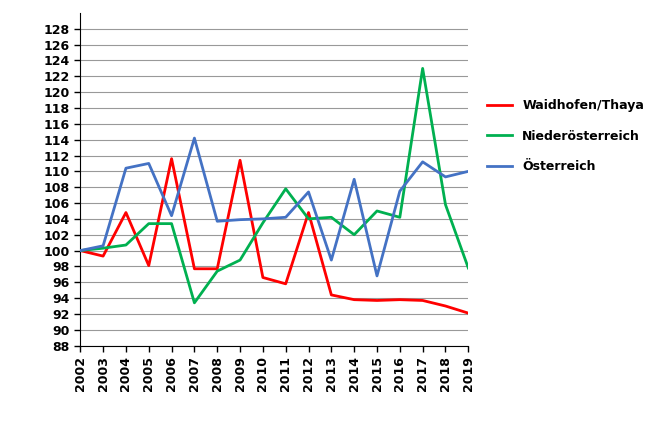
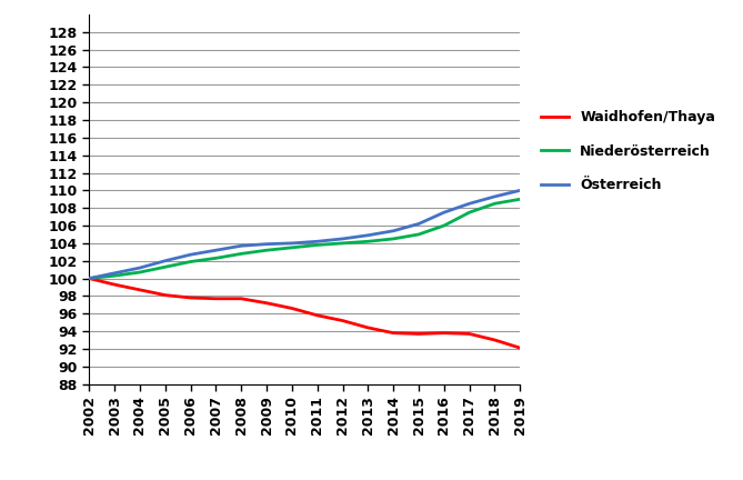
Waidhofen/Thaya/2004: 104.8 -> 98.7
Österreich/2004: 110.4 -> 101.2
Niederösterreich/2005: 103.4 -> 101.3
Österreich/2005: 111.0 -> 102.0
Waidhofen/Thaya/2006: 111.6 -> 97.8
Niederösterreich/2006: 103.4 -> 101.9
Österreich/2006: 104.4 -> 102.7
Niederösterreich/2007: 93.4 -> 102.3
Österreich/2007: 114.2 -> 103.2
Niederösterreich/2008: 97.4 -> 102.8
Waidhofen/Thaya/2009: 111.4 -> 97.2
Niederösterreich/2009: 98.8 -> 103.2
Niederösterreich/2011: 107.8 -> 103.8
Waidhofen/Thaya/2012: 104.8 -> 95.2
Österreich/2012: 107.4 -> 104.5
Österreich/2013: 98.8 -> 104.9
Niederösterreich/2014: 102.0 -> 104.5
Österreich/2014: 109.0 -> 105.4
Österreich/2015: 96.8 -> 106.2
Niederösterreich/2016: 104.2 -> 106.0
Niederösterreich/2017: 123.0 -> 107.5
Österreich/2017: 111.2 -> 108.5
Niederösterreich/2018: 105.8 -> 108.5
Niederösterreich/2019: 97.8 -> 109.0
